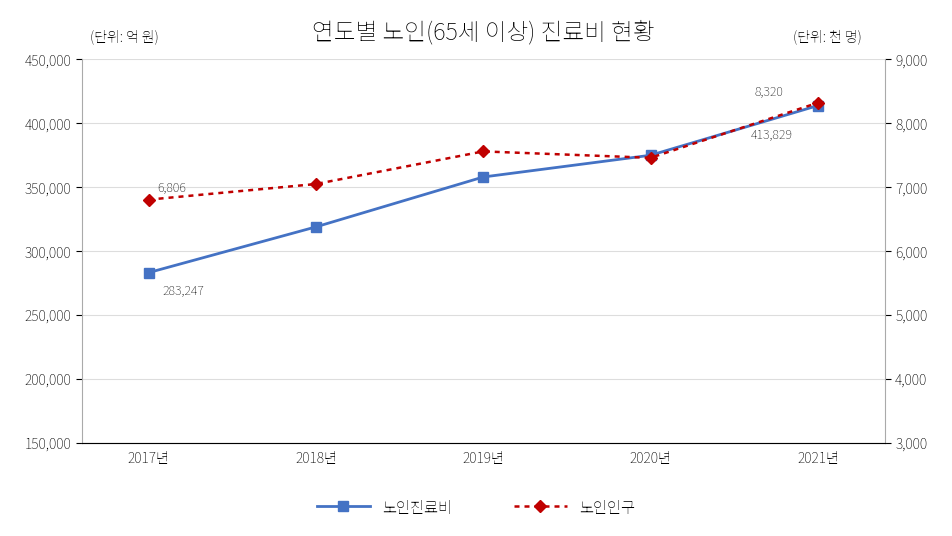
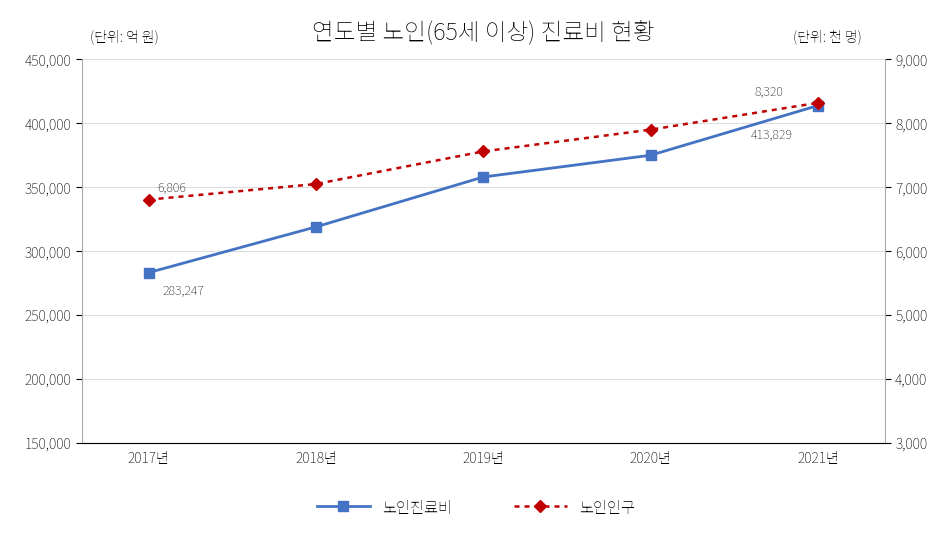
노인인구/2020년: 7,460 -> 7,900
